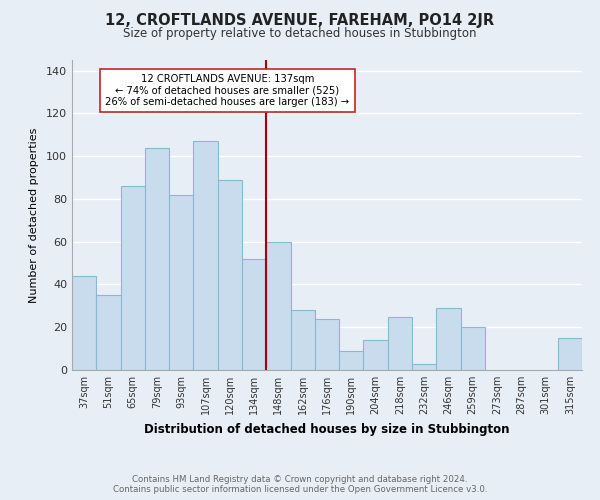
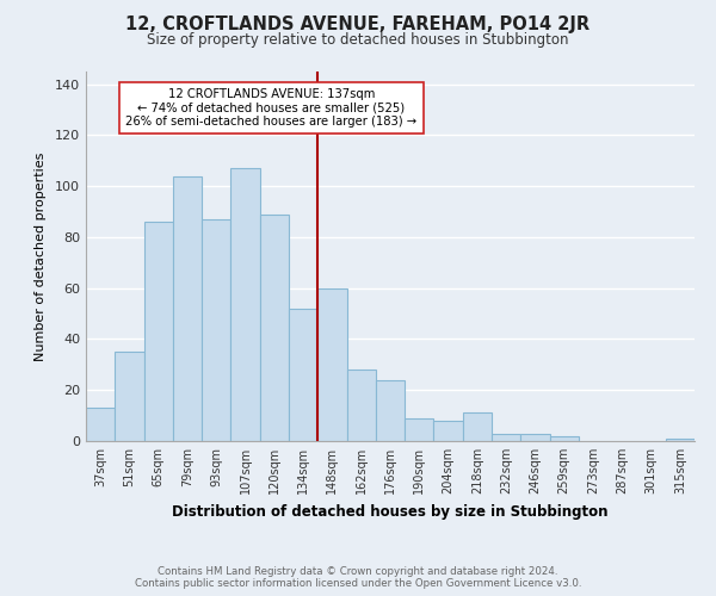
37sqm: 44 -> 13
93sqm: 82 -> 87
204sqm: 14 -> 8
218sqm: 25 -> 11
246sqm: 29 -> 3
259sqm: 20 -> 2
315sqm: 15 -> 1
